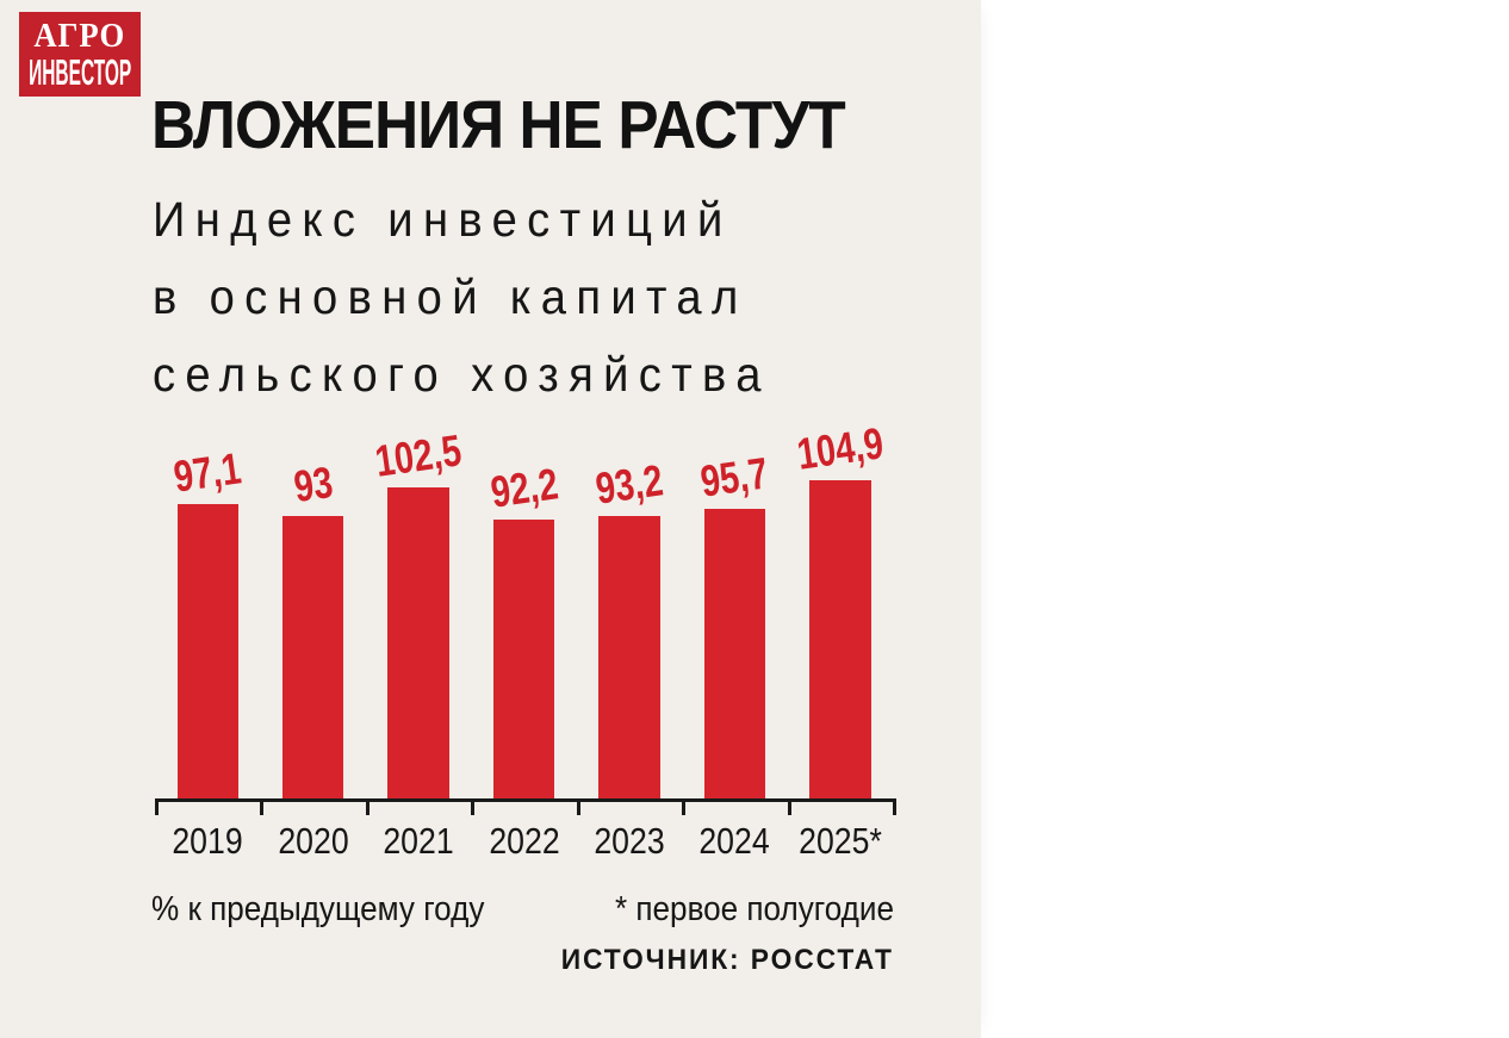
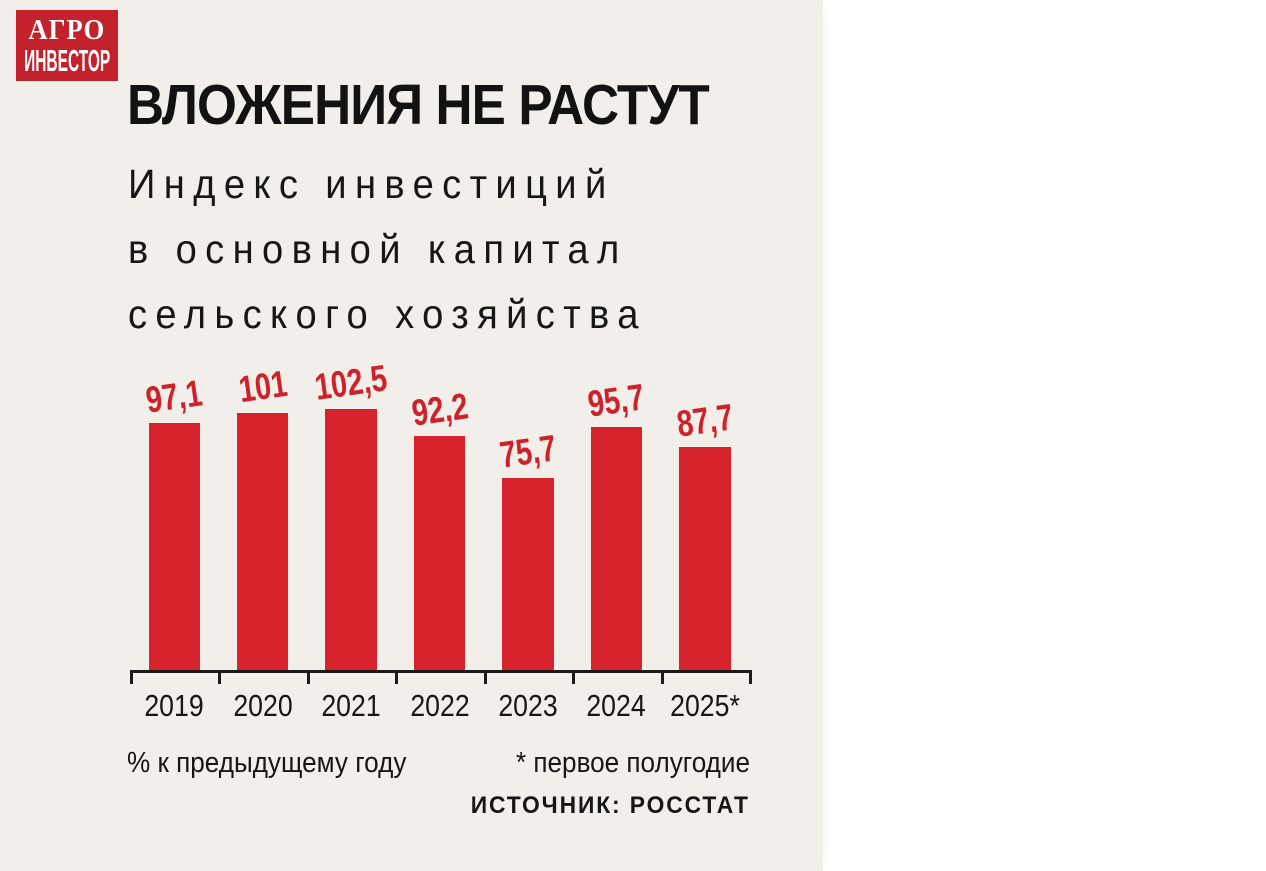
2020: 93 -> 101
2023: 93,2 -> 75,7
2025*: 104,9 -> 87,7
